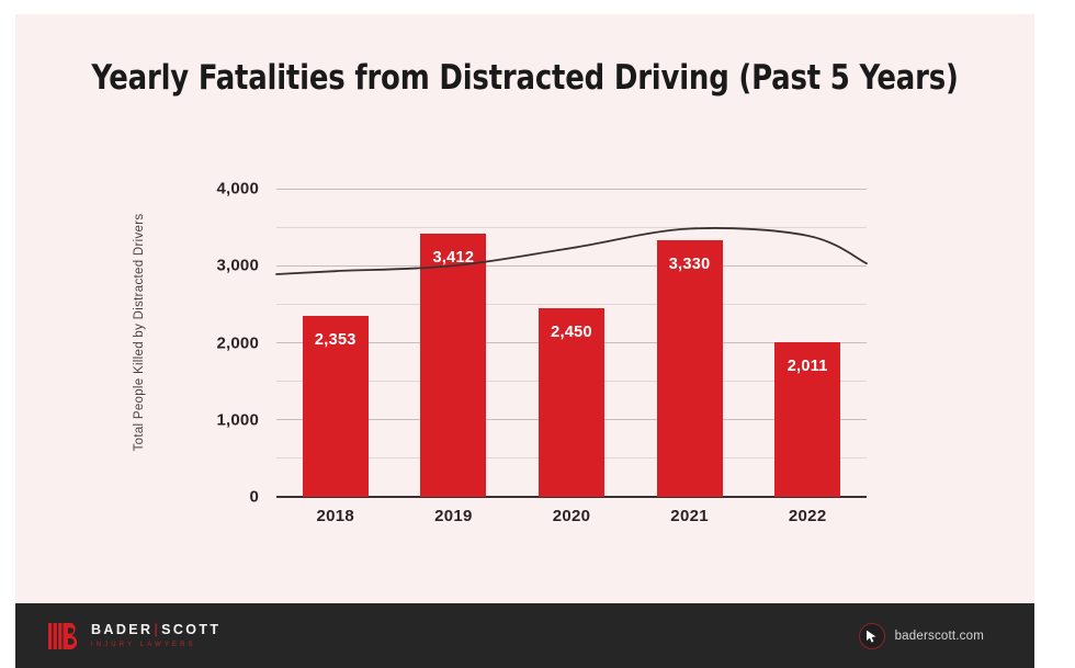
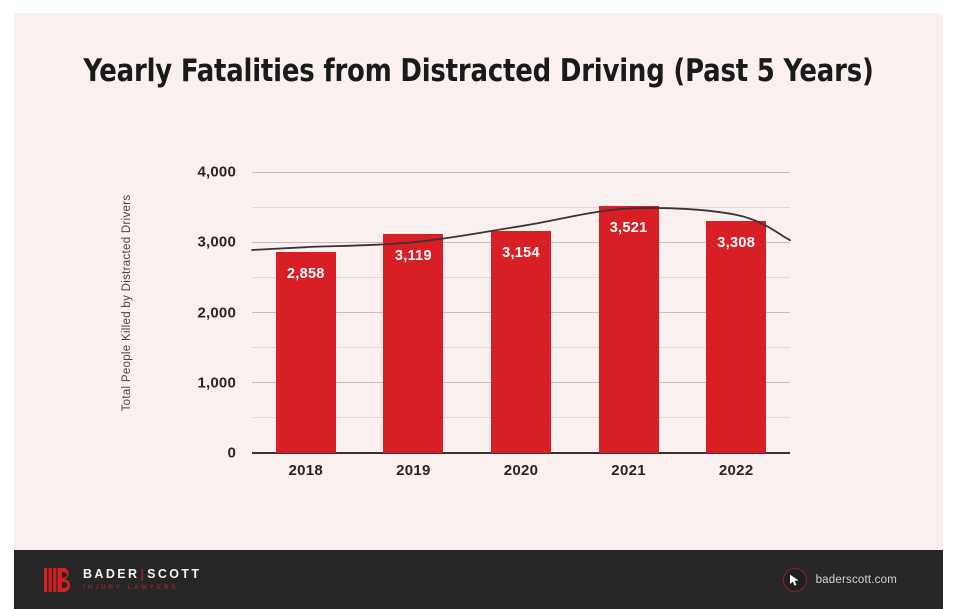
2018: 2,353 -> 2,858
2019: 3,412 -> 3,119
2020: 2,450 -> 3,154
2021: 3,330 -> 3,521
2022: 2,011 -> 3,308
